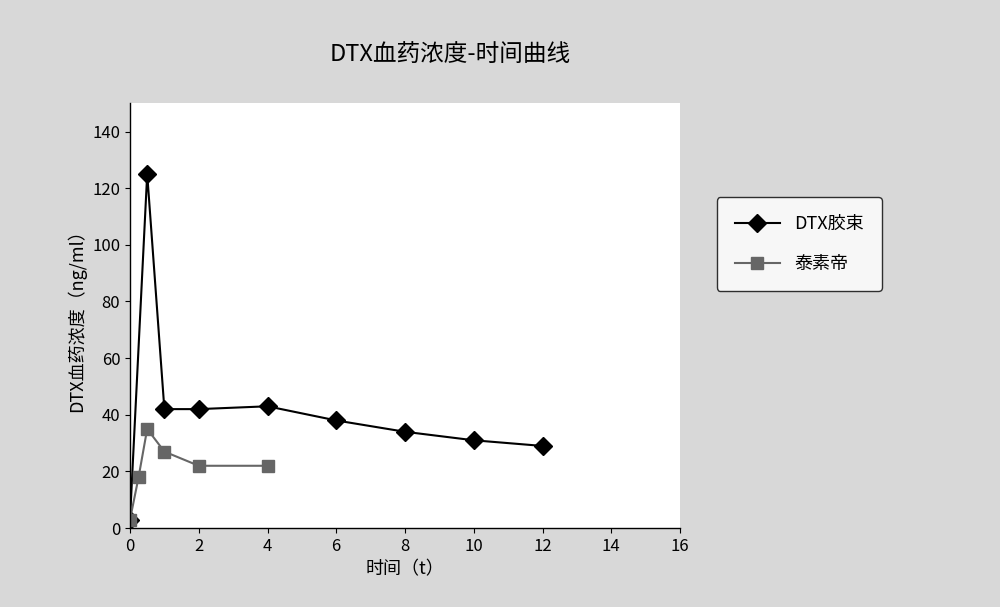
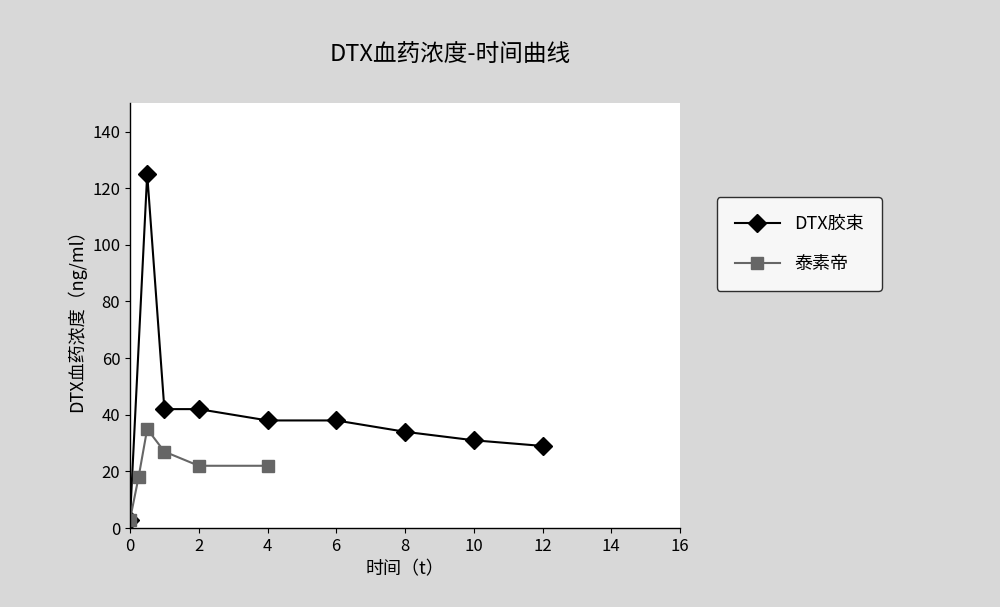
DTX胶束/4: 43 -> 38
